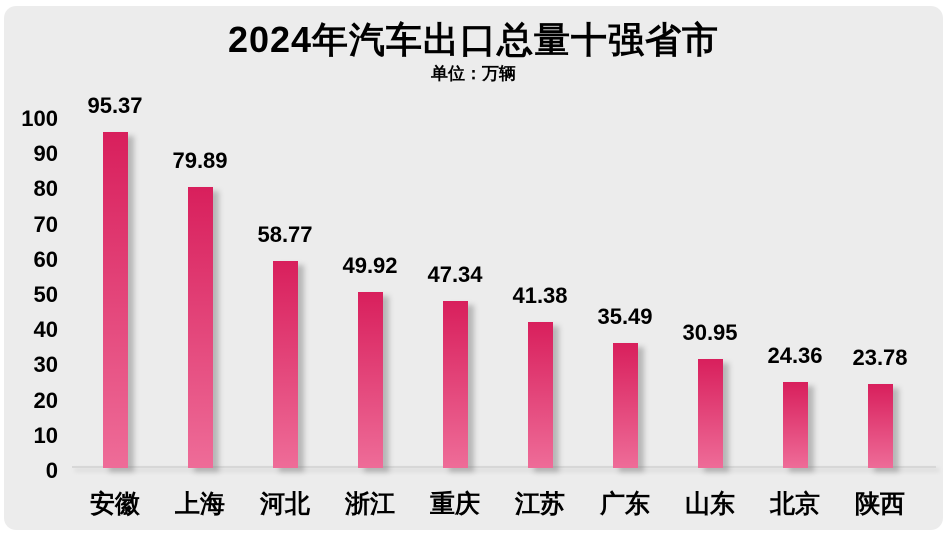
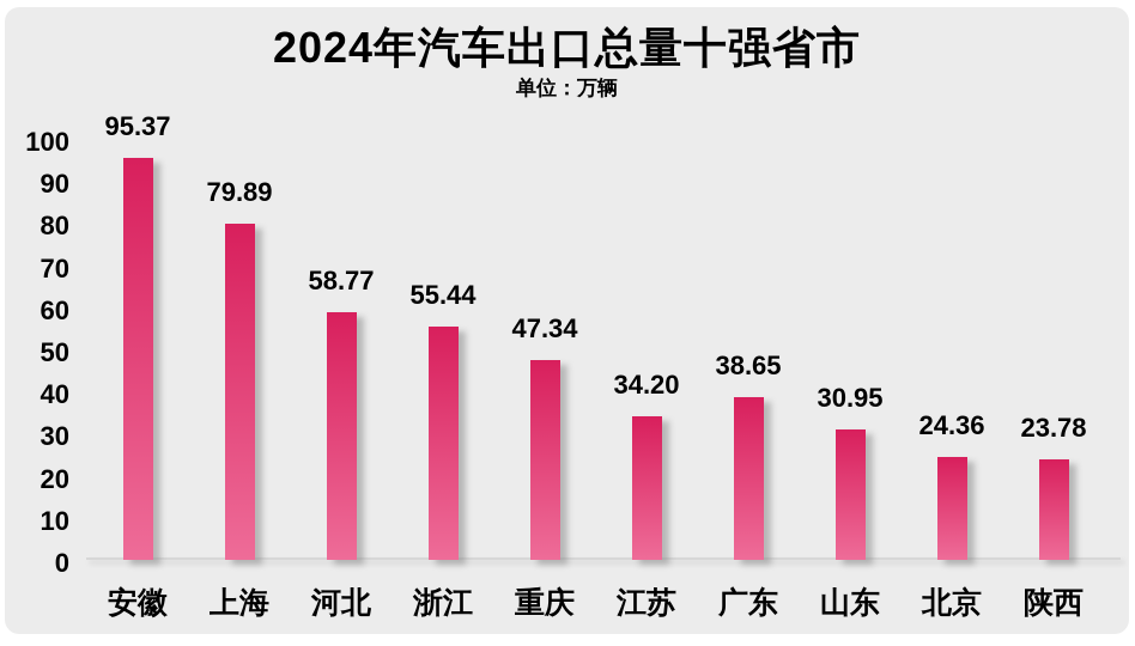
浙江: 49.92 -> 55.44
江苏: 41.38 -> 34.20
广东: 35.49 -> 38.65
